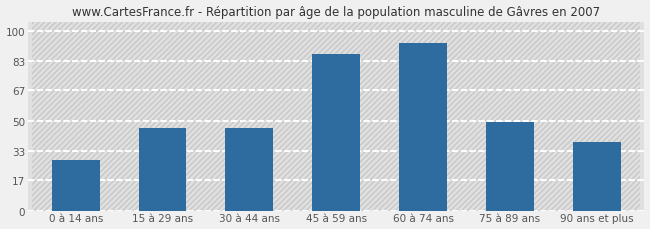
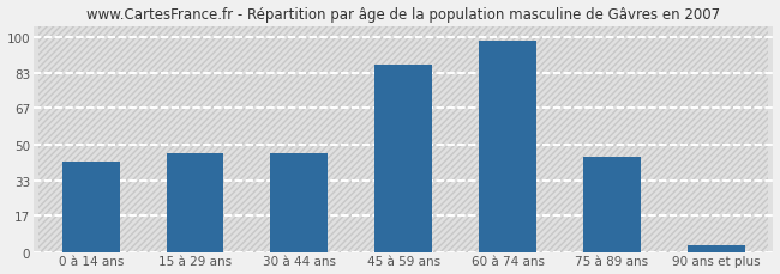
0 à 14 ans: 28 -> 42
60 à 74 ans: 93 -> 98
75 à 89 ans: 49 -> 44
90 ans et plus: 38 -> 3
